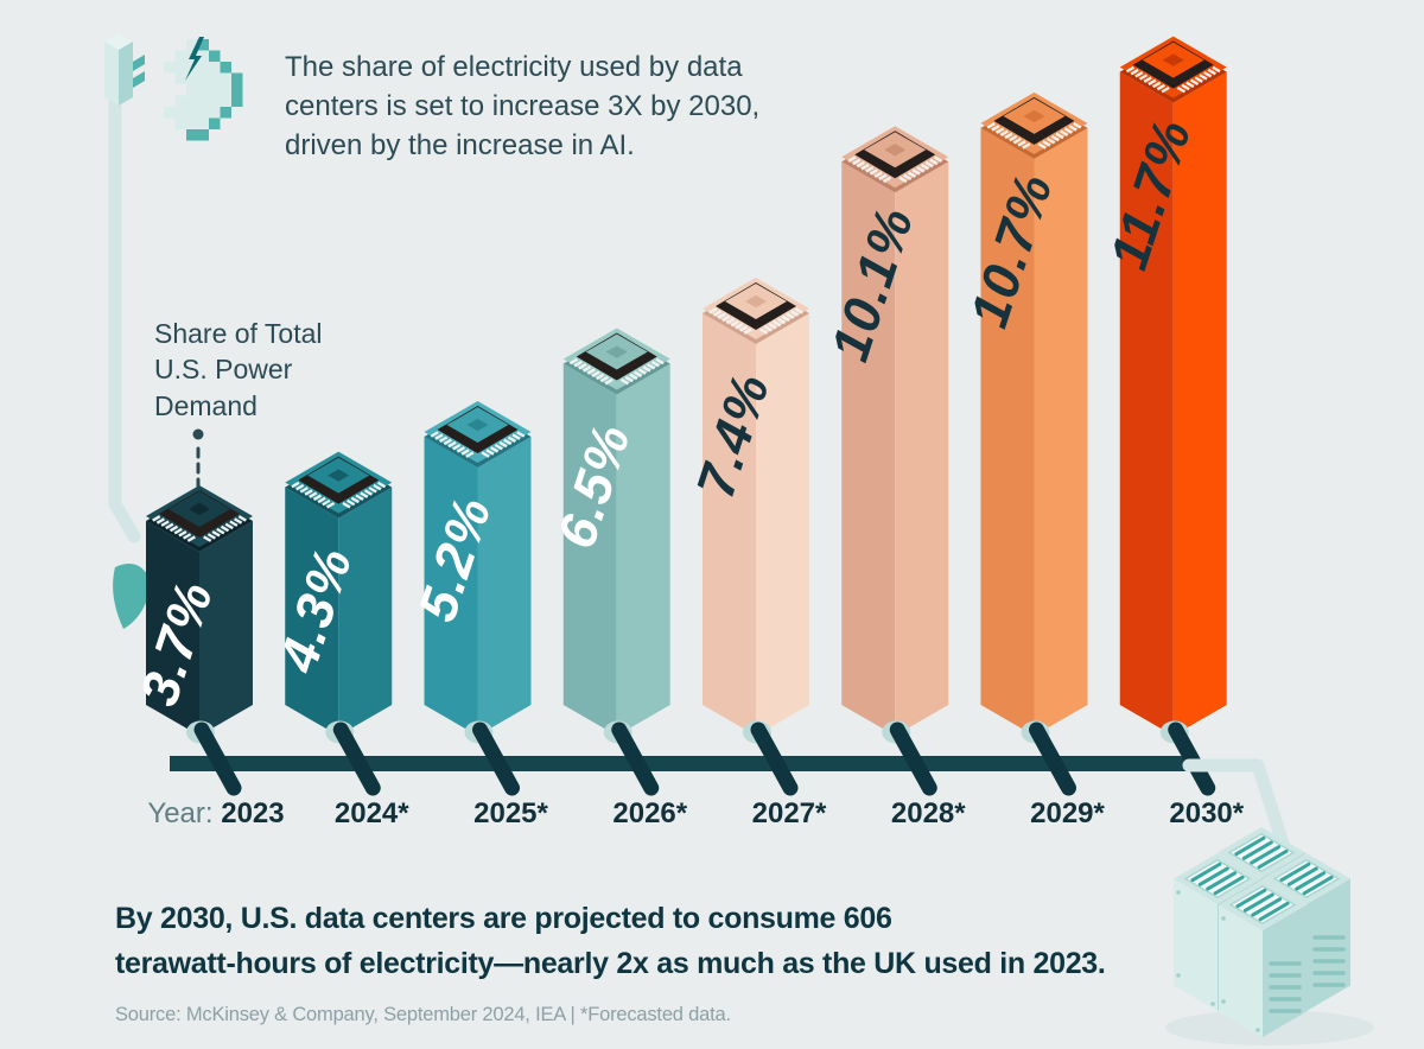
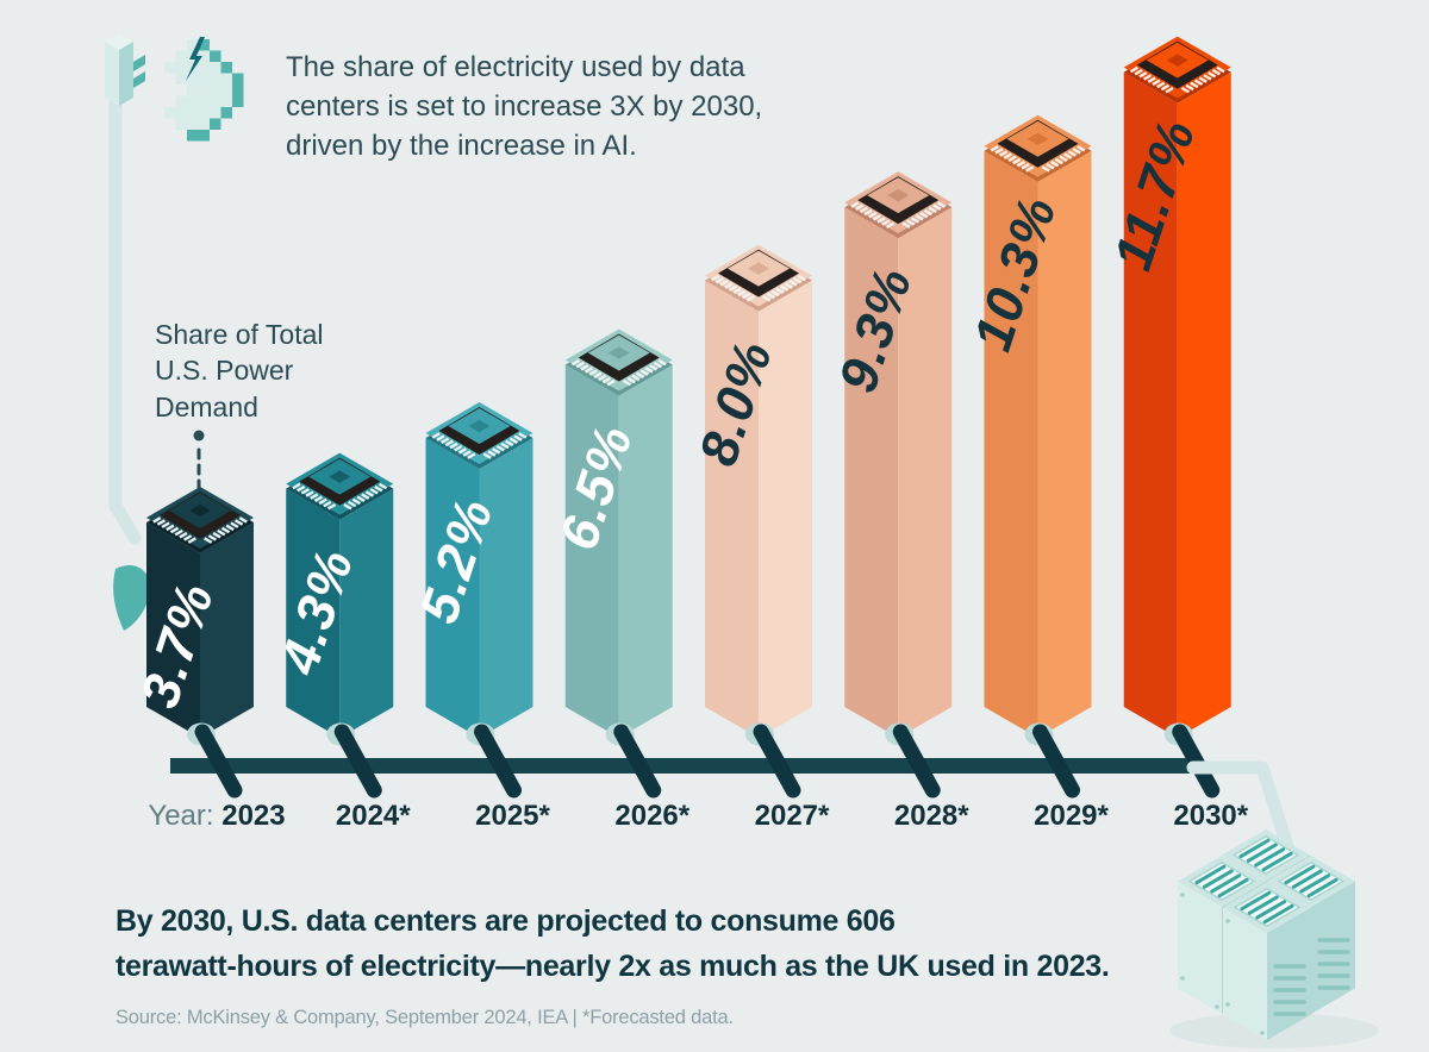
2027*: 7.4% -> 8.0%
2028*: 10.1% -> 9.3%
2029*: 10.7% -> 10.3%
